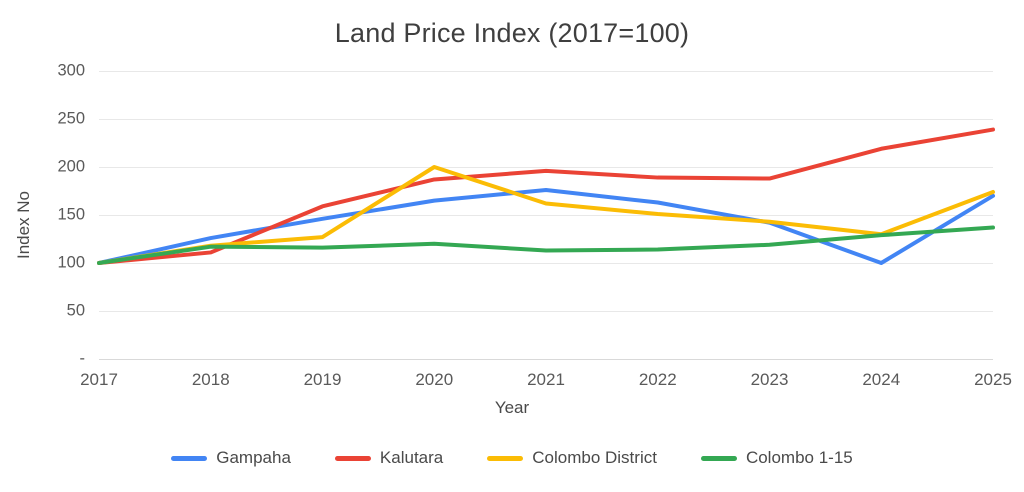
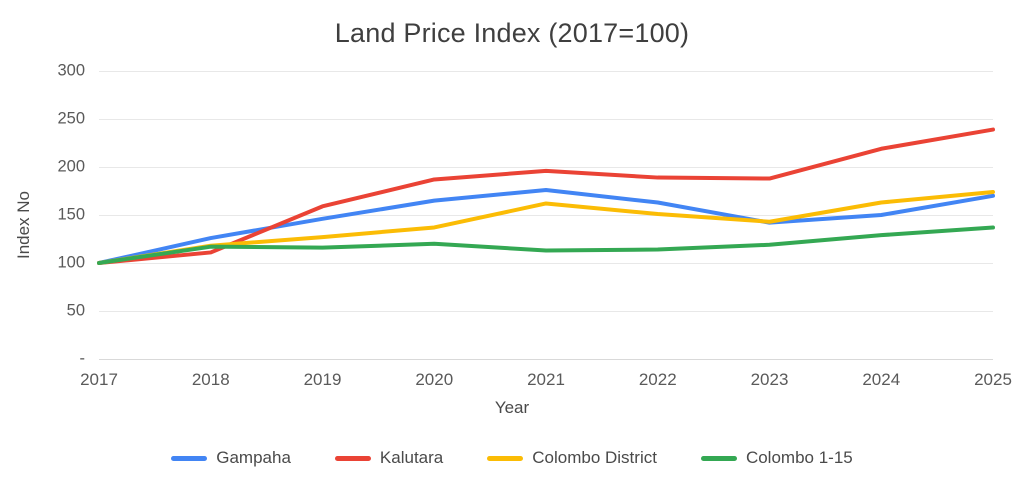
Colombo District/2020: 200 -> 140
Gampaha/2024: 100 -> 150
Colombo District/2024: 130 -> 160
